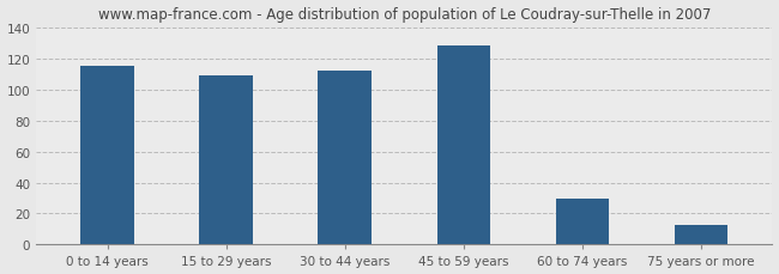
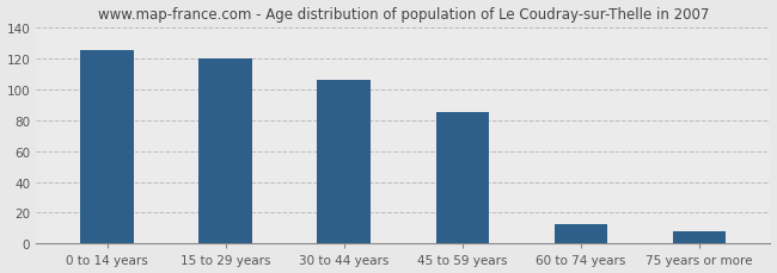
0 to 14 years: 115 -> 125
15 to 29 years: 109 -> 120
30 to 44 years: 112 -> 106
45 to 59 years: 128 -> 85
60 to 74 years: 30 -> 13
75 years or more: 13 -> 8
